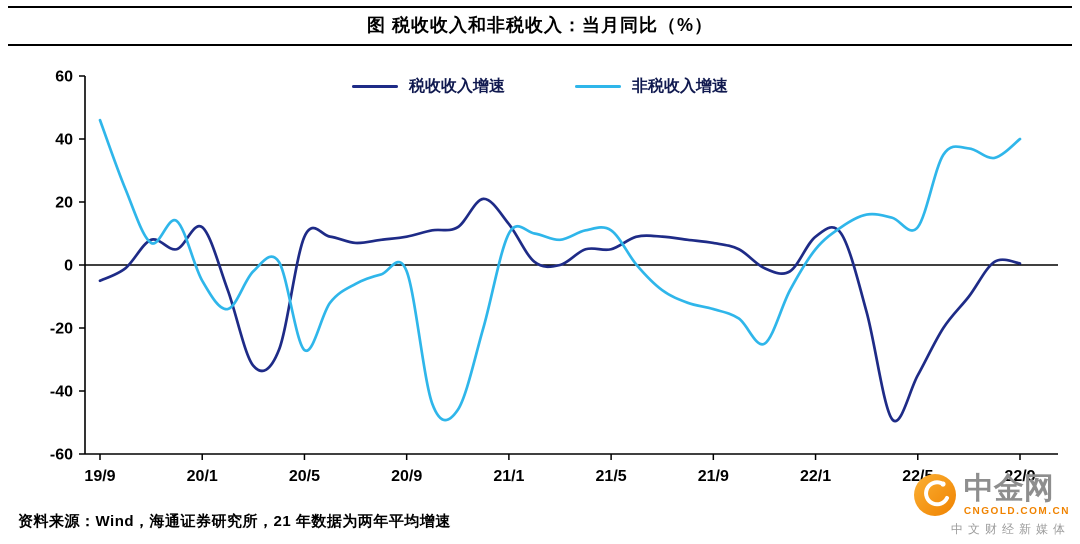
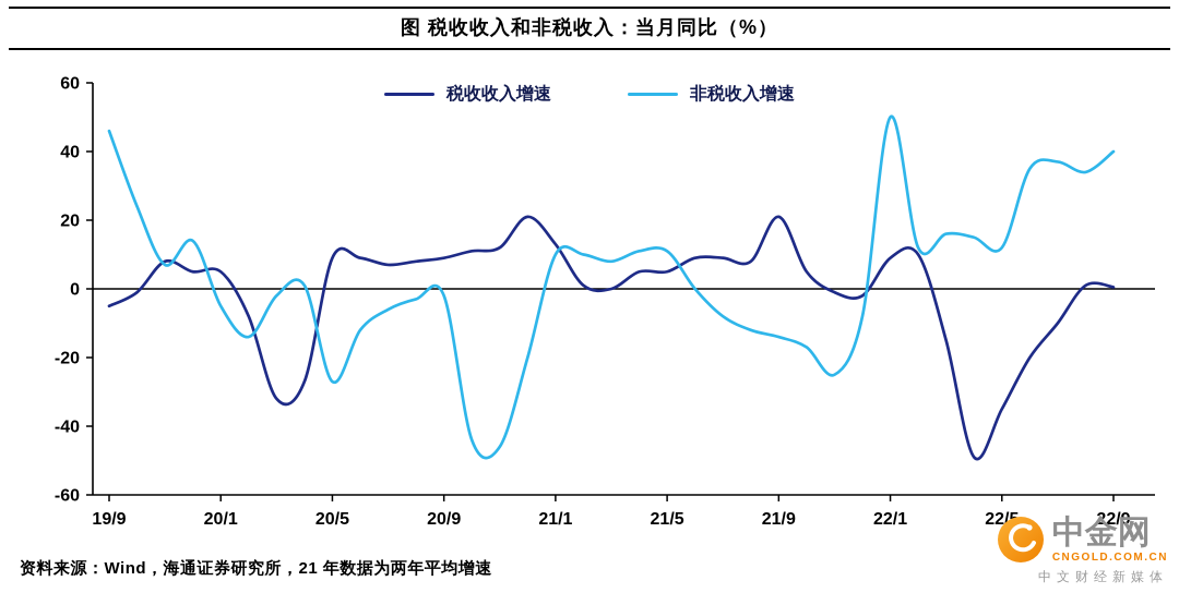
税收收入增速/20/1: 12 -> 5
税收收入增速/21/9: 7 -> 21
非税收入增速/22/1: 5 -> 50
